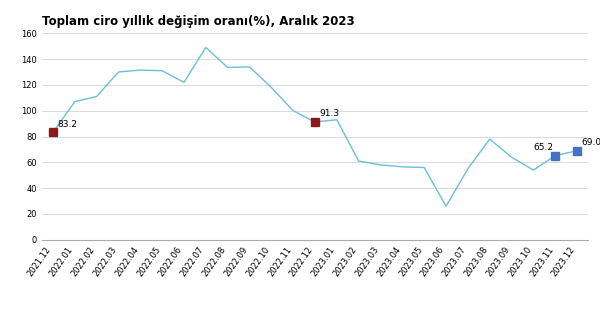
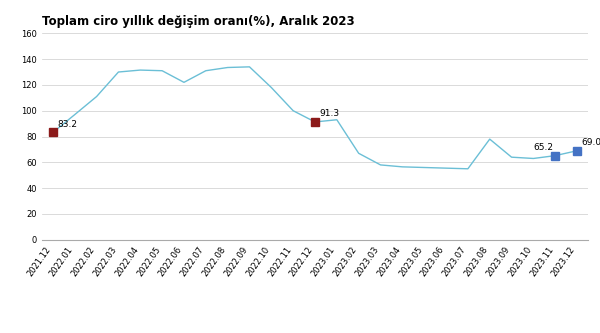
2022.01: 107 -> 97
2022.07: 149 -> 131
2023.02: 61 -> 67
2023.06: 26 -> 56
2023.10: 54 -> 63
